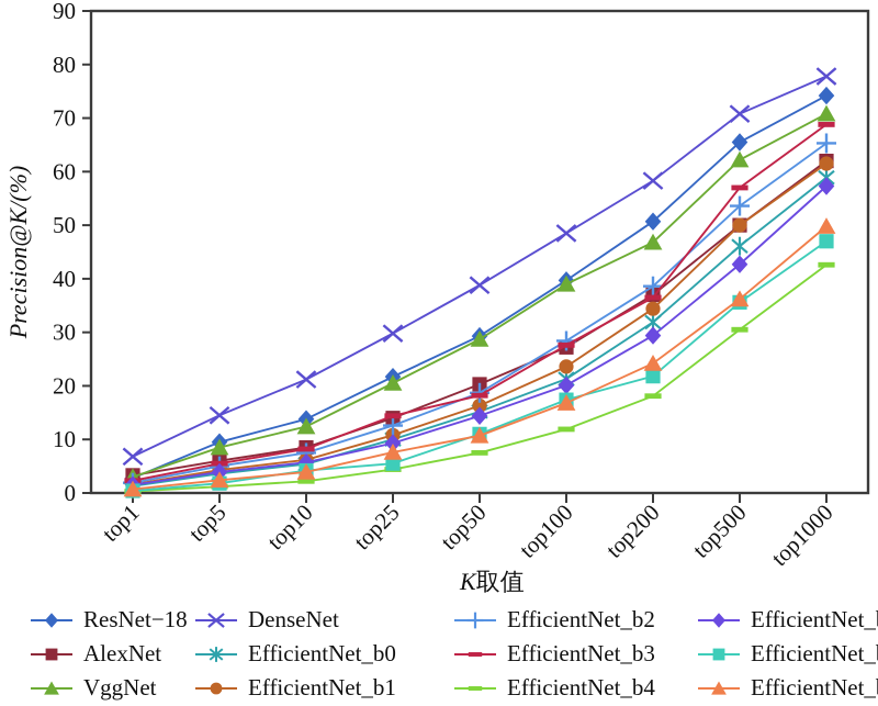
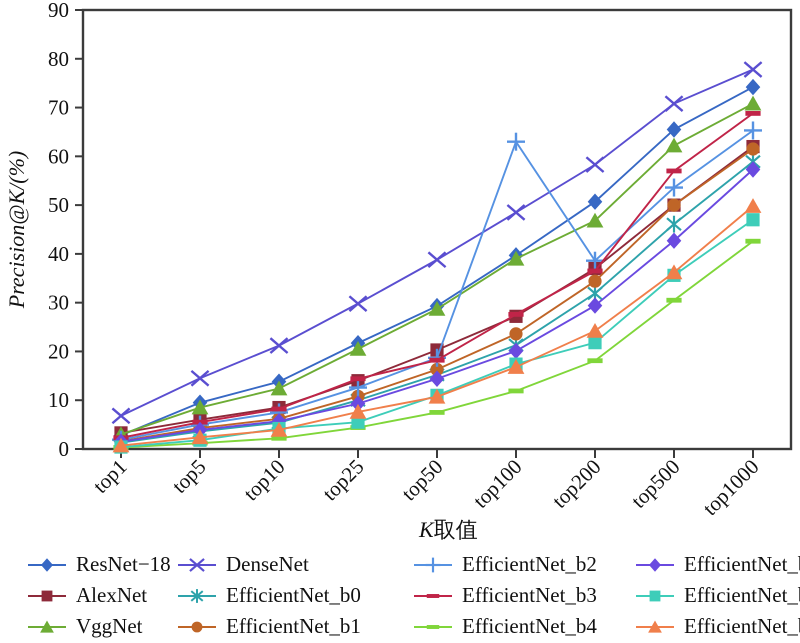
EfficientNet_b2/top100: 28 -> 63
